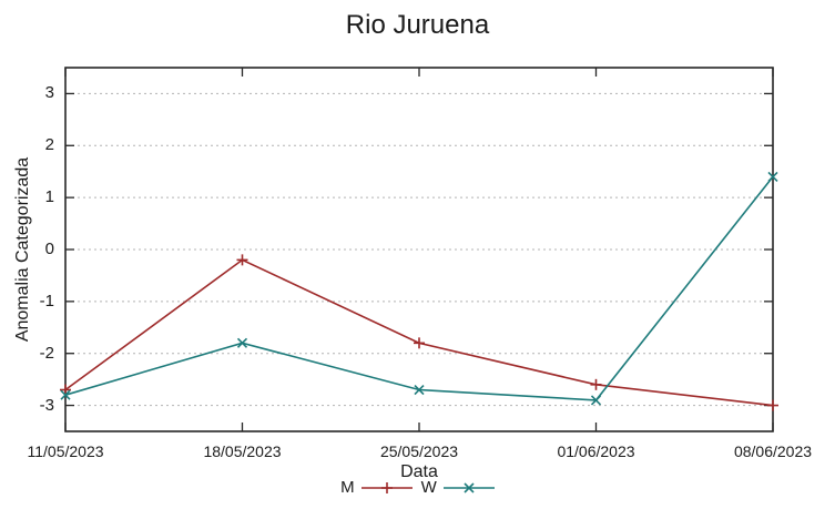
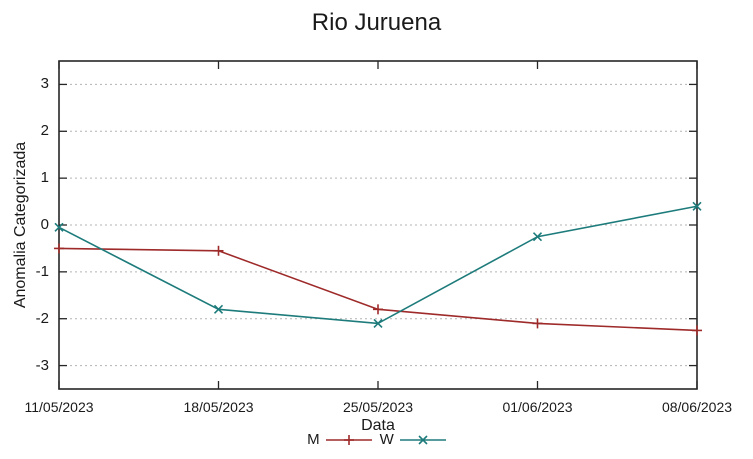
M/11/05/2023: -2.7 -> -0.5
W/11/05/2023: -2.8 -> -0.1
M/18/05/2023: -0.2 -> -0.6
W/25/05/2023: -2.7 -> -2.1
M/01/06/2023: -2.6 -> -2.1
W/01/06/2023: -2.9 -> -0.2
M/08/06/2023: -3.0 -> -2.2
W/08/06/2023: 1.4 -> 0.4
